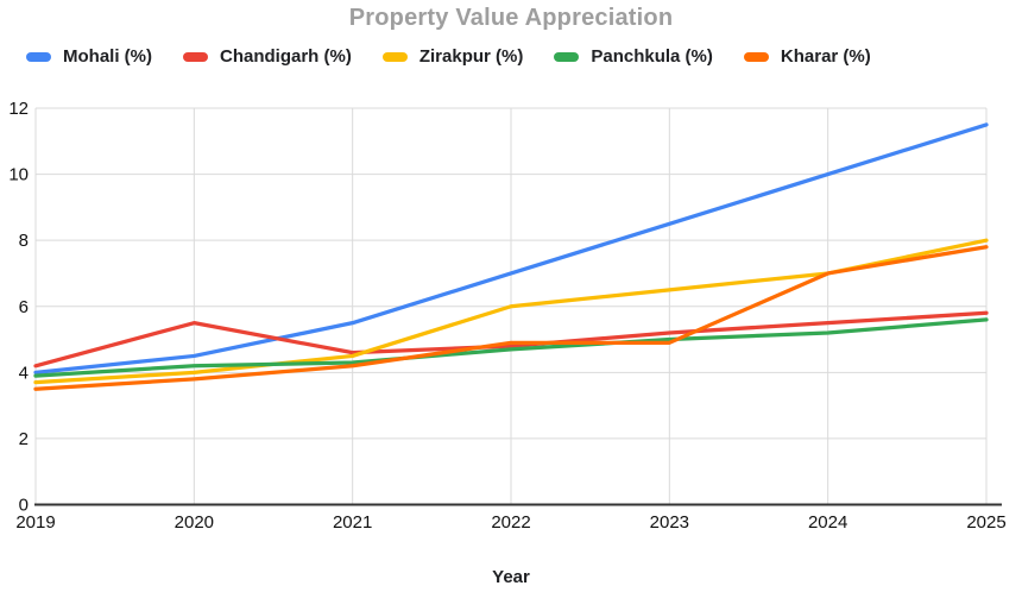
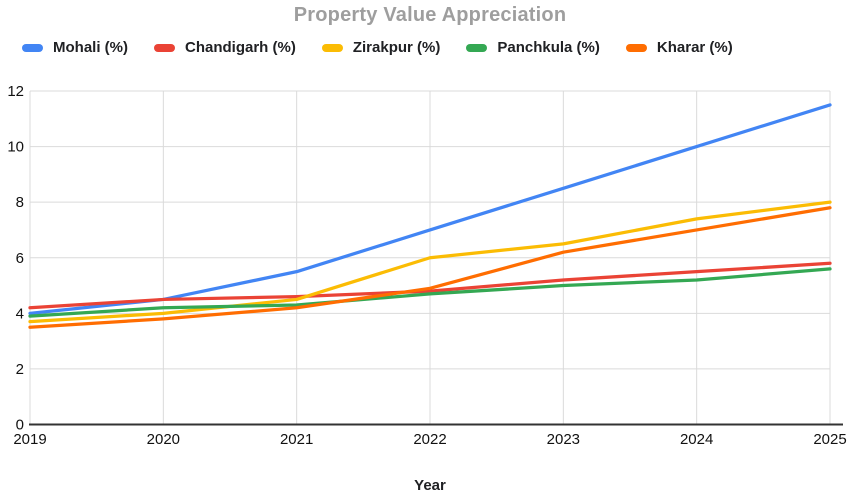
Chandigarh (%)/2020: 5.5 -> 4.5
Kharar (%)/2023: 4.9 -> 6.2
Zirakpur (%)/2024: 7.0 -> 7.4
